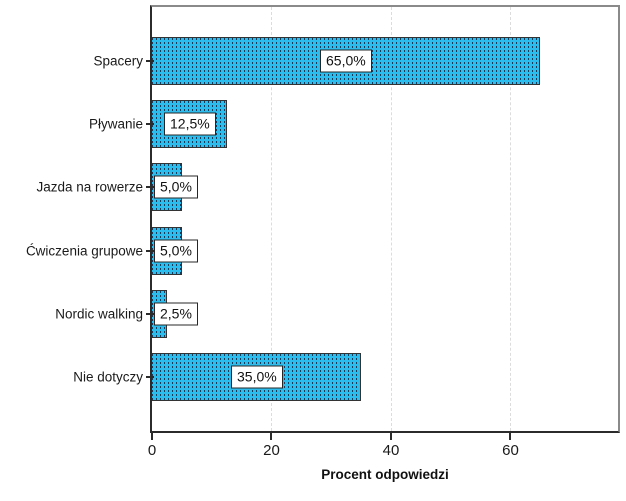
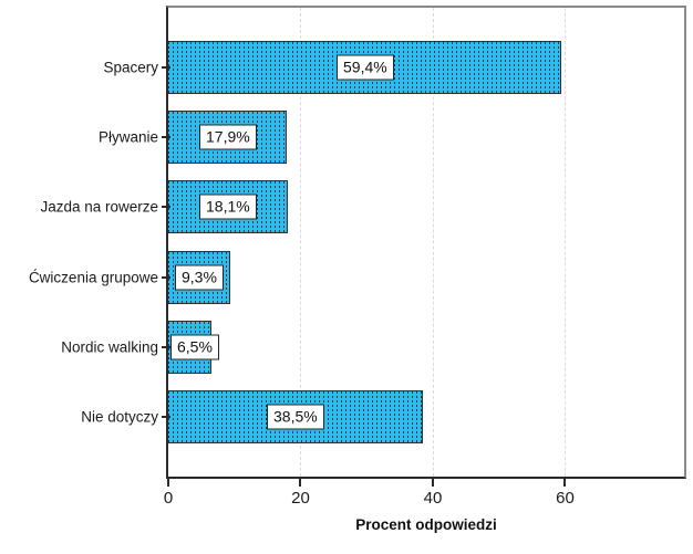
Spacery: 65,0% -> 59,4%
Pływanie: 12,5% -> 17,9%
Jazda na rowerze: 5,0% -> 18,1%
Ćwiczenia grupowe: 5,0% -> 9,3%
Nordic walking: 2,5% -> 6,5%
Nie dotyczy: 35,0% -> 38,5%
